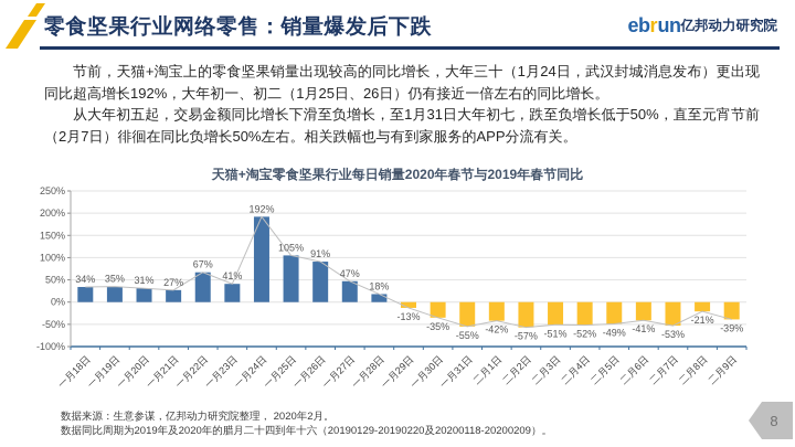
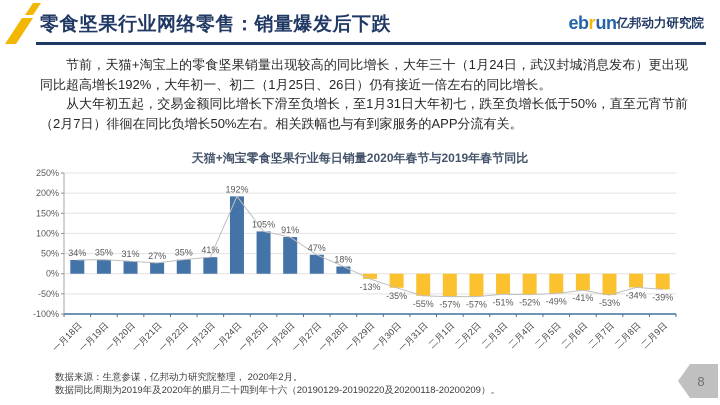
一月22日: 67% -> 35%
二月1日: -42% -> -57%
二月8日: -21% -> -34%
